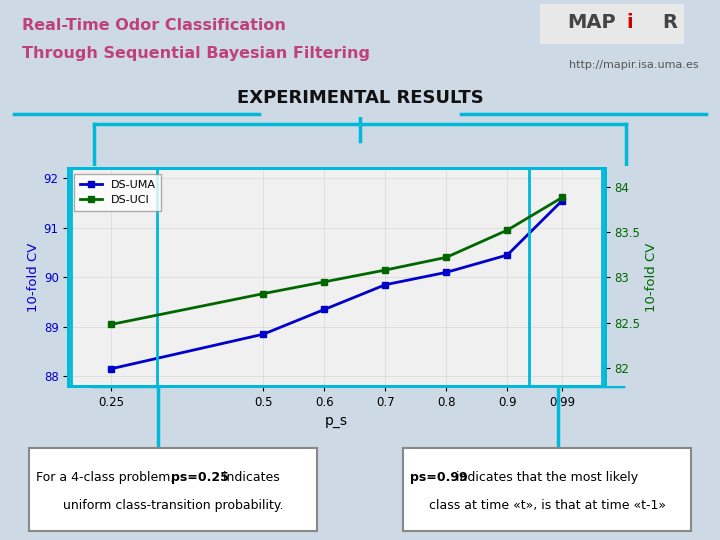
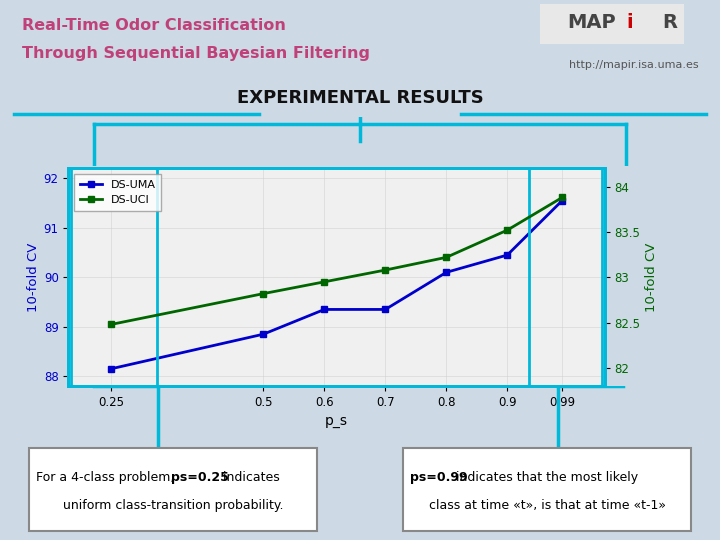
DS-UMA/0.7: 89.85 -> 89.35
